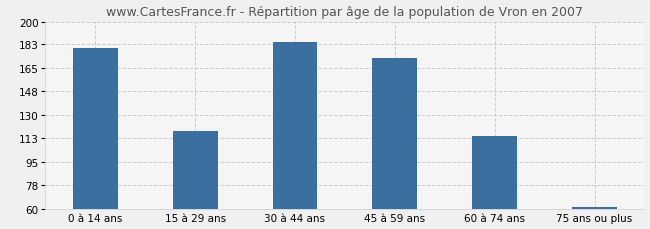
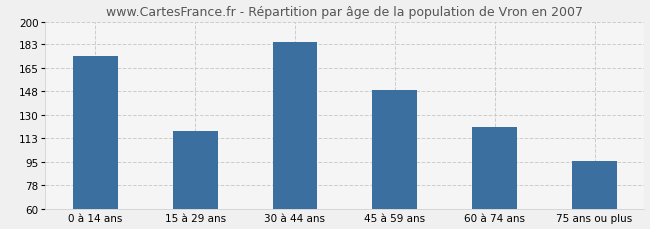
0 à 14 ans: 180 -> 174
45 à 59 ans: 173 -> 149
60 à 74 ans: 115 -> 121
75 ans ou plus: 62 -> 96
